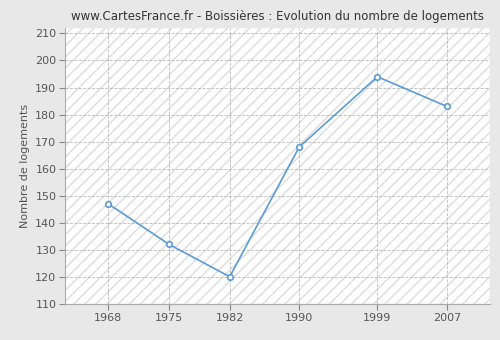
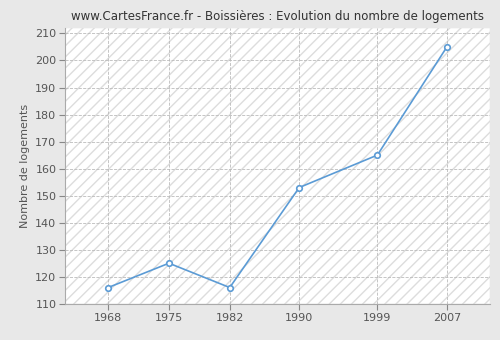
1968: 147 -> 116
1975: 132 -> 125
1982: 120 -> 116
1990: 168 -> 153
1999: 194 -> 165
2007: 183 -> 205
